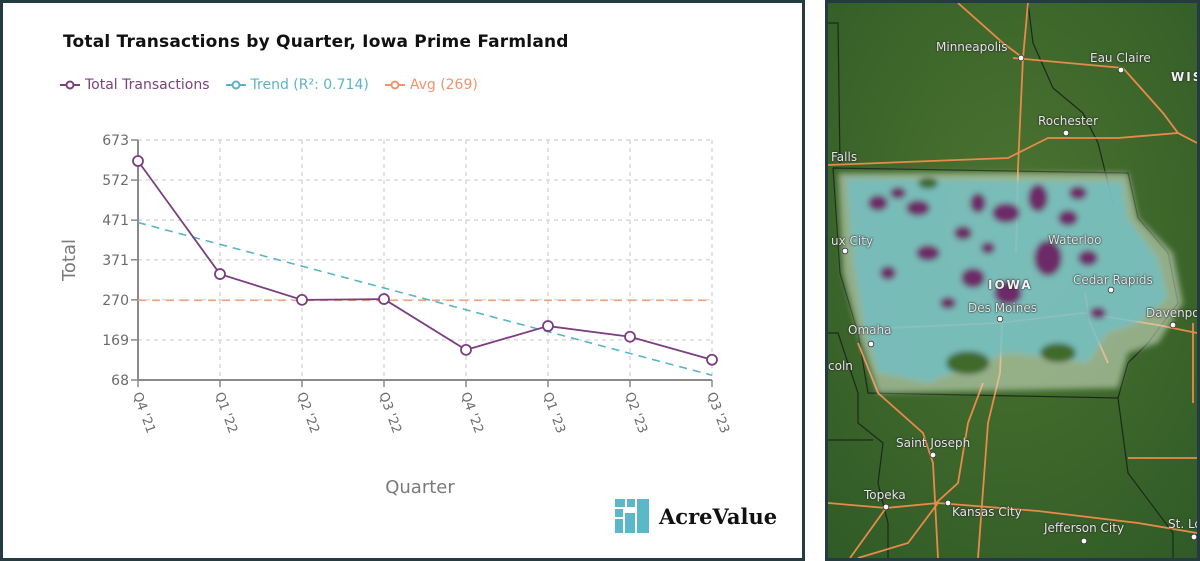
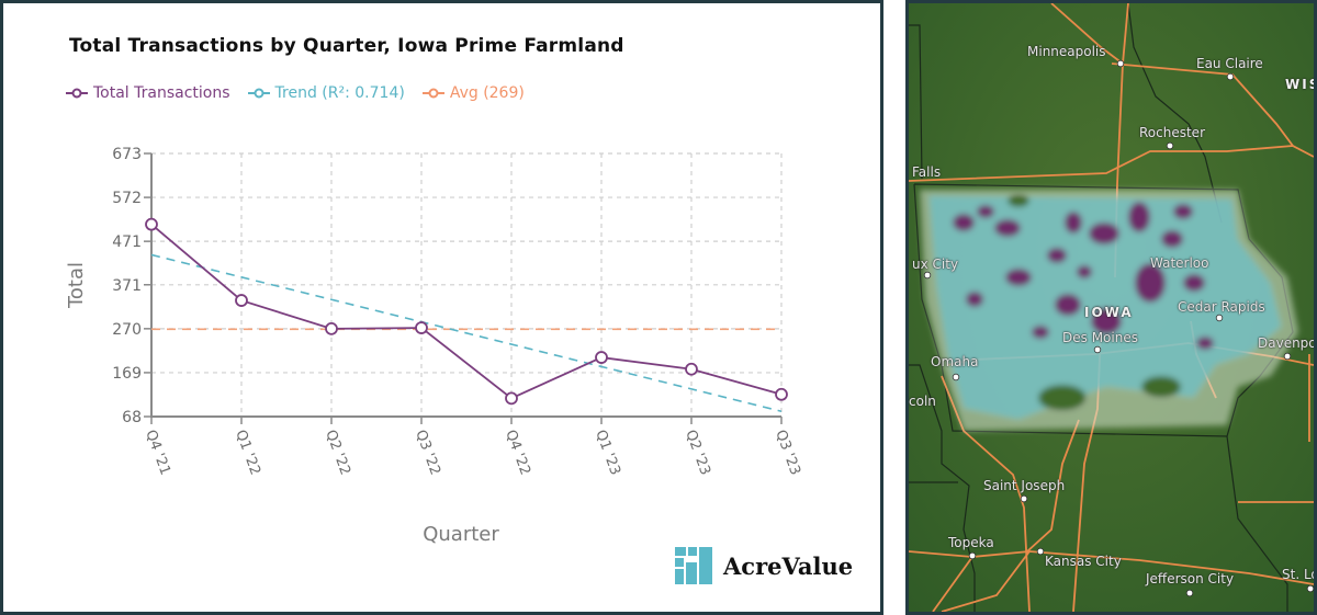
Total Transactions/Q4 '21: 620 -> 510
Trend (R²: 0.714)/Q4 '21: 460 -> 440
Total Transactions/Q4 '22: 140 -> 110
